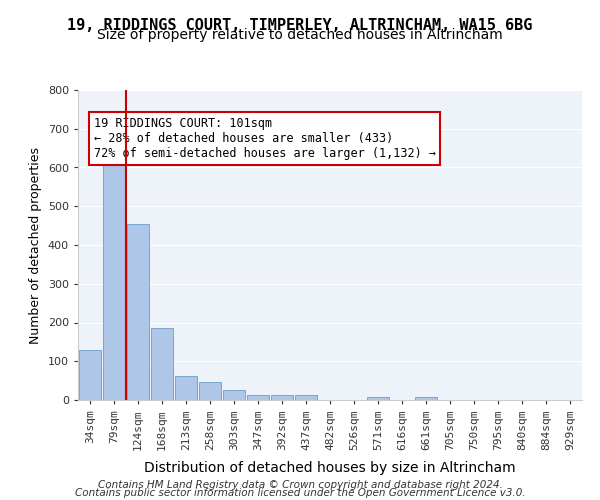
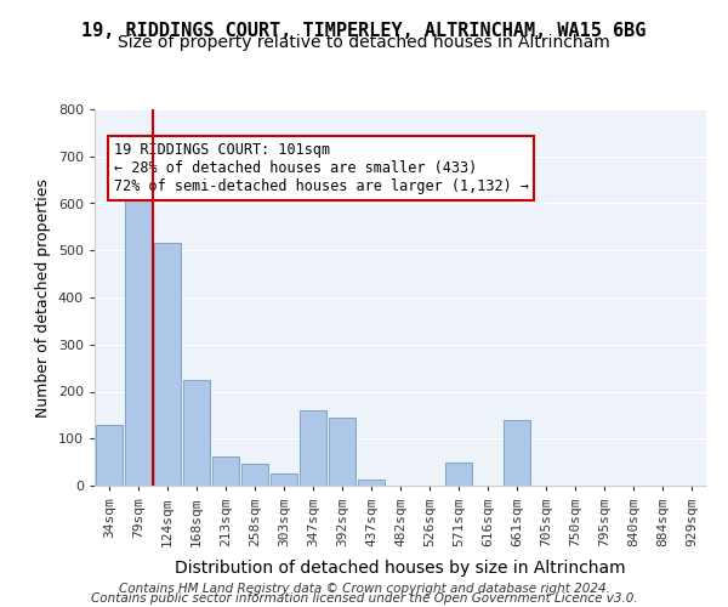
124sqm: 453 -> 515
168sqm: 185 -> 225
347sqm: 12 -> 160
392sqm: 13 -> 145
571sqm: 8 -> 50
661sqm: 8 -> 140
